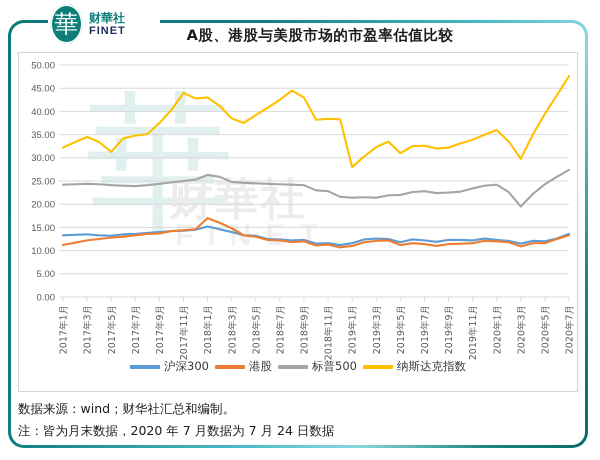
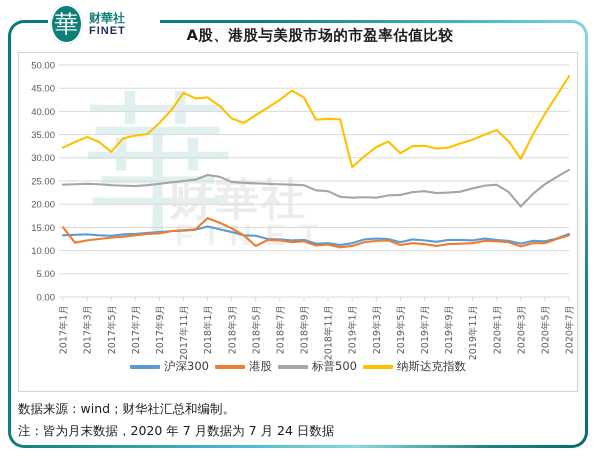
港股/2017年1月: 11 -> 15
港股/2018年5月: 13 -> 11
